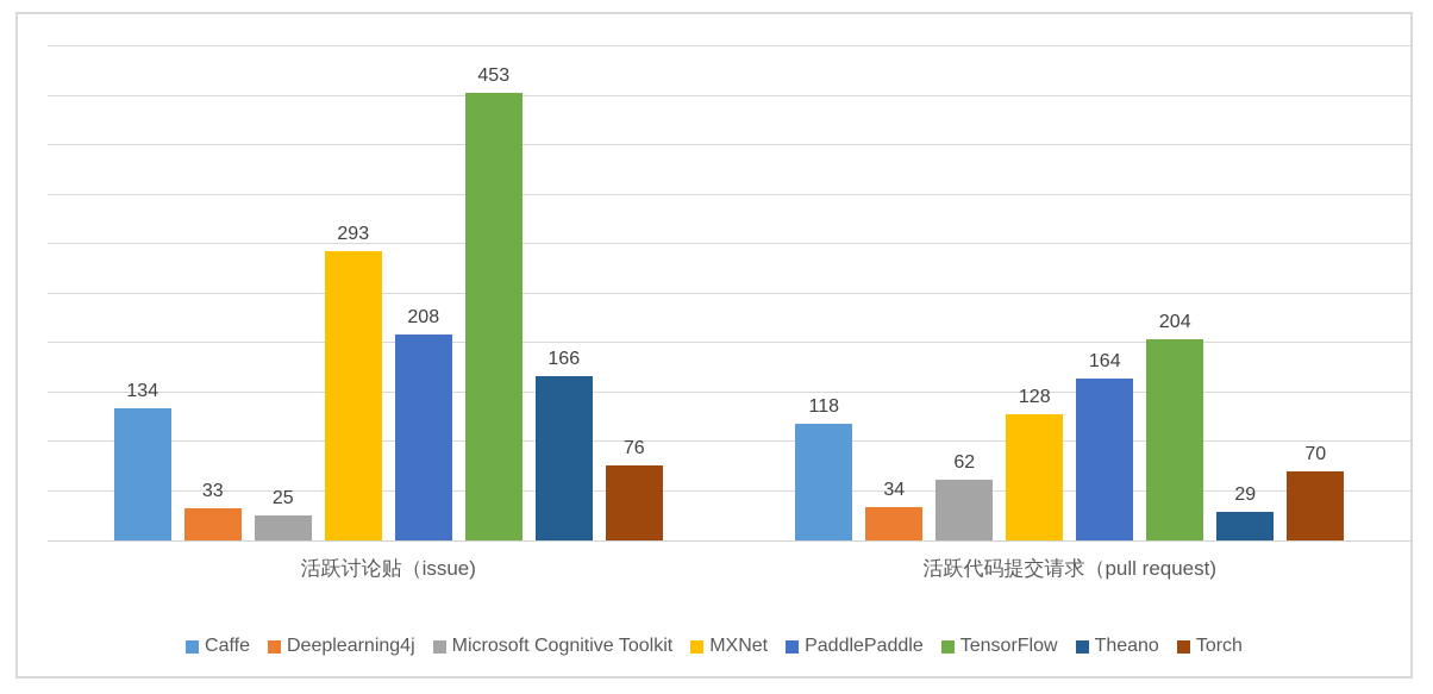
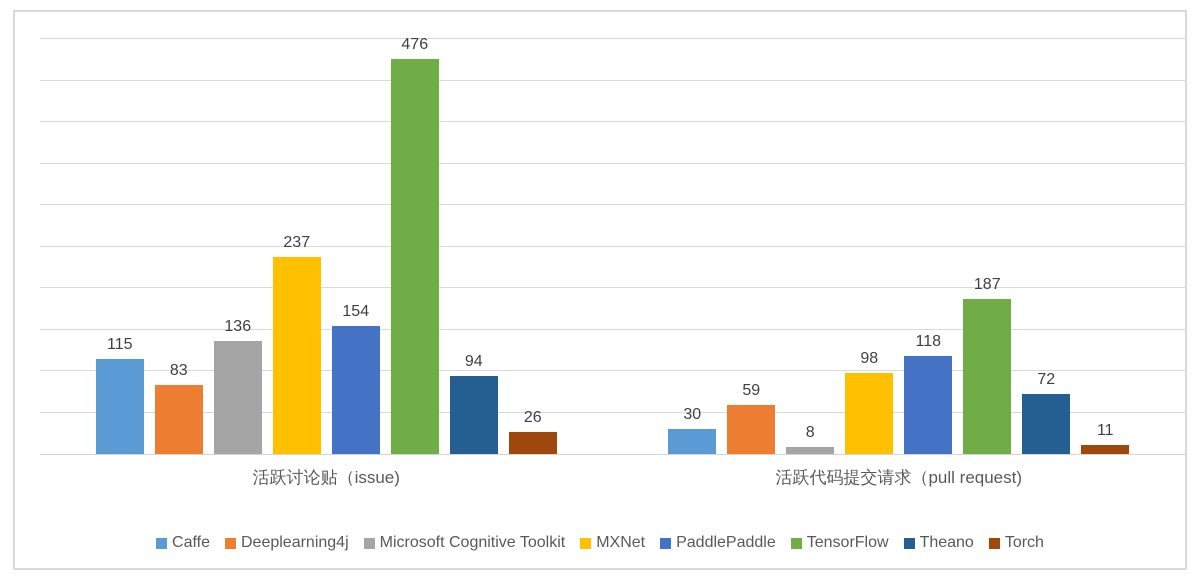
Caffe/活跃讨论贴（issue): 134 -> 115
Deeplearning4j/活跃讨论贴（issue): 33 -> 83
Microsoft Cognitive Toolkit/活跃讨论贴（issue): 25 -> 136
MXNet/活跃讨论贴（issue): 293 -> 237
PaddlePaddle/活跃讨论贴（issue): 208 -> 154
TensorFlow/活跃讨论贴（issue): 453 -> 476
Theano/活跃讨论贴（issue): 166 -> 94
Torch/活跃讨论贴（issue): 76 -> 26
Caffe/活跃代码提交请求（pull request): 118 -> 30
Deeplearning4j/活跃代码提交请求（pull request): 34 -> 59
Microsoft Cognitive Toolkit/活跃代码提交请求（pull request): 62 -> 8
MXNet/活跃代码提交请求（pull request): 128 -> 98
PaddlePaddle/活跃代码提交请求（pull request): 164 -> 118
TensorFlow/活跃代码提交请求（pull request): 204 -> 187
Theano/活跃代码提交请求（pull request): 29 -> 72
Torch/活跃代码提交请求（pull request): 70 -> 11
